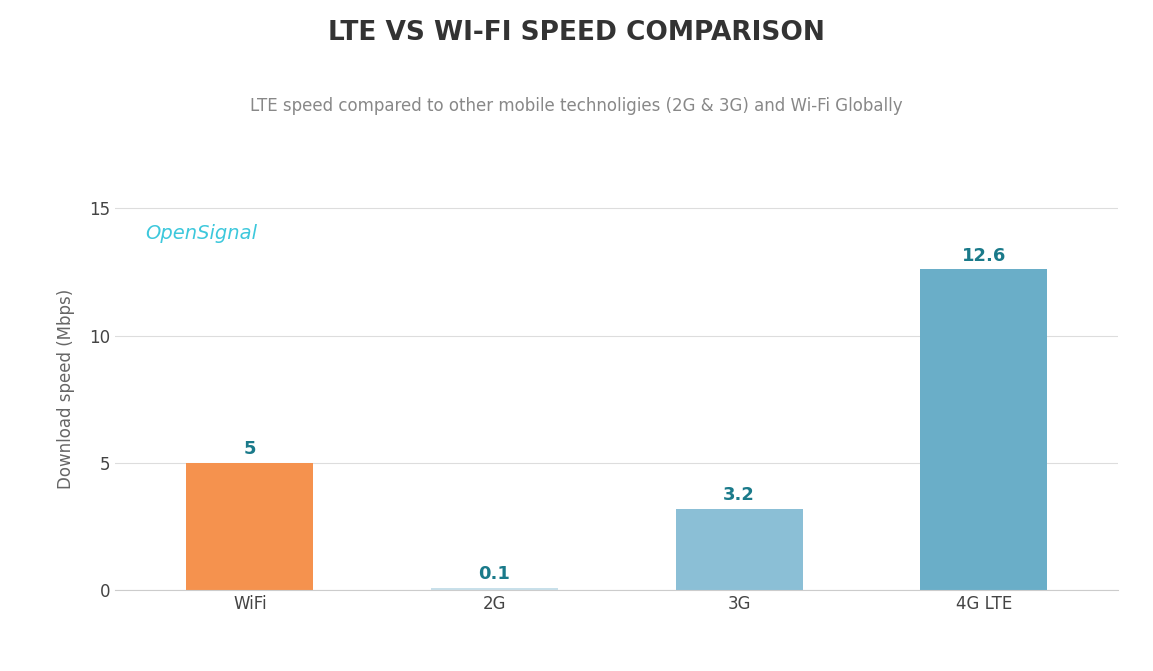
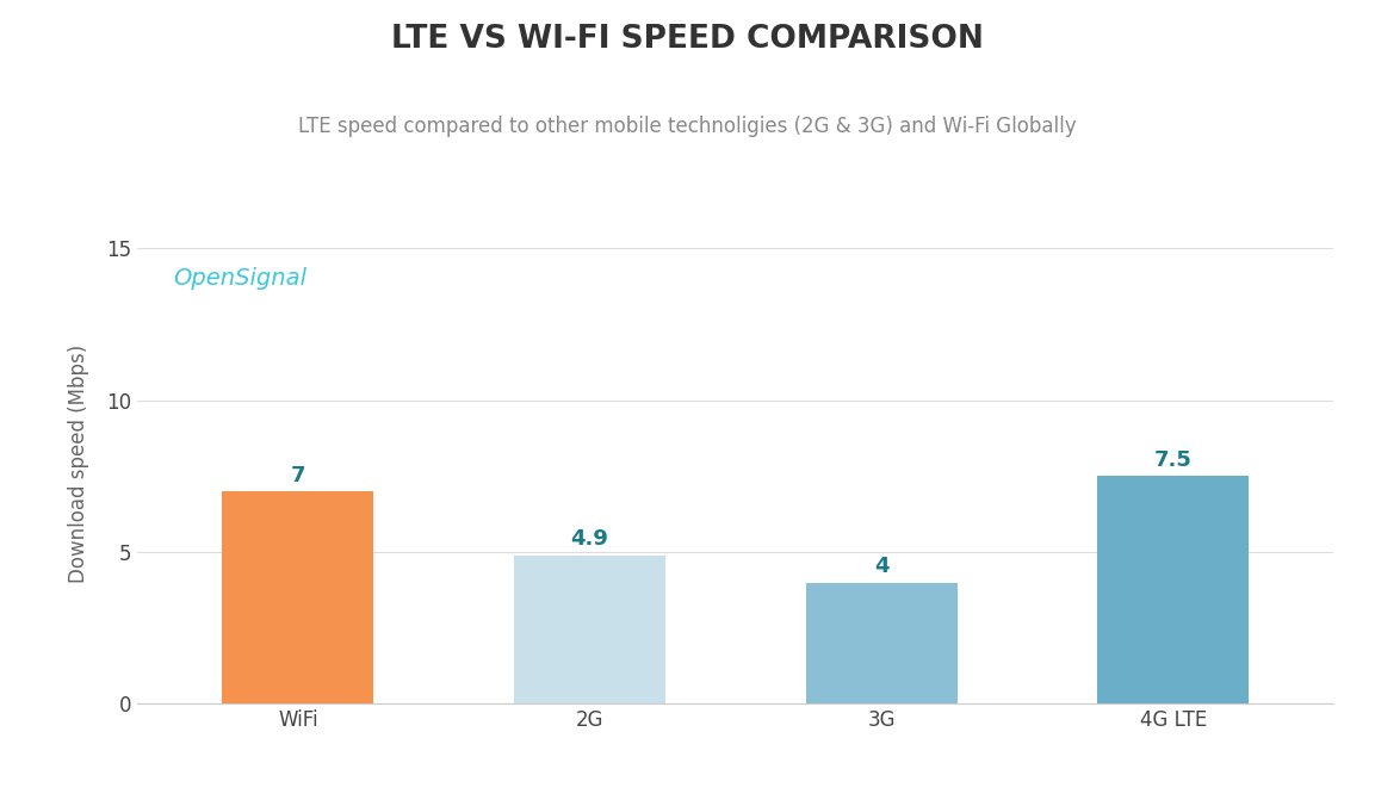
WiFi: 5 -> 7
2G: 0.1 -> 4.9
3G: 3.2 -> 4
4G LTE: 12.6 -> 7.5
